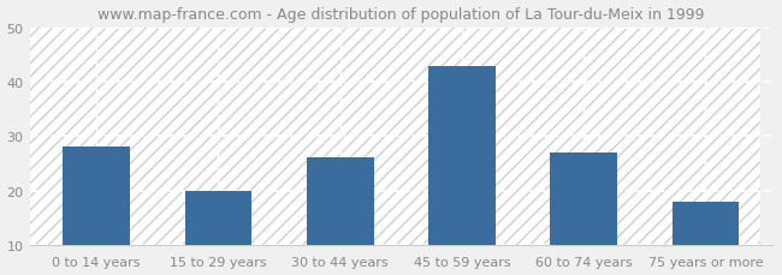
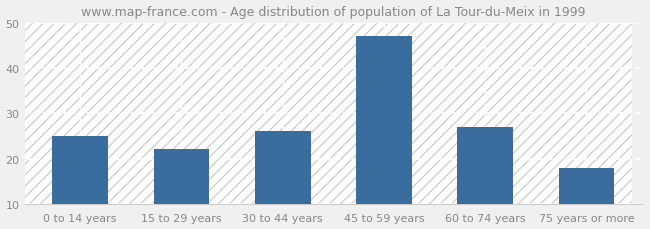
0 to 14 years: 28 -> 25
15 to 29 years: 20 -> 22
45 to 59 years: 43 -> 47
